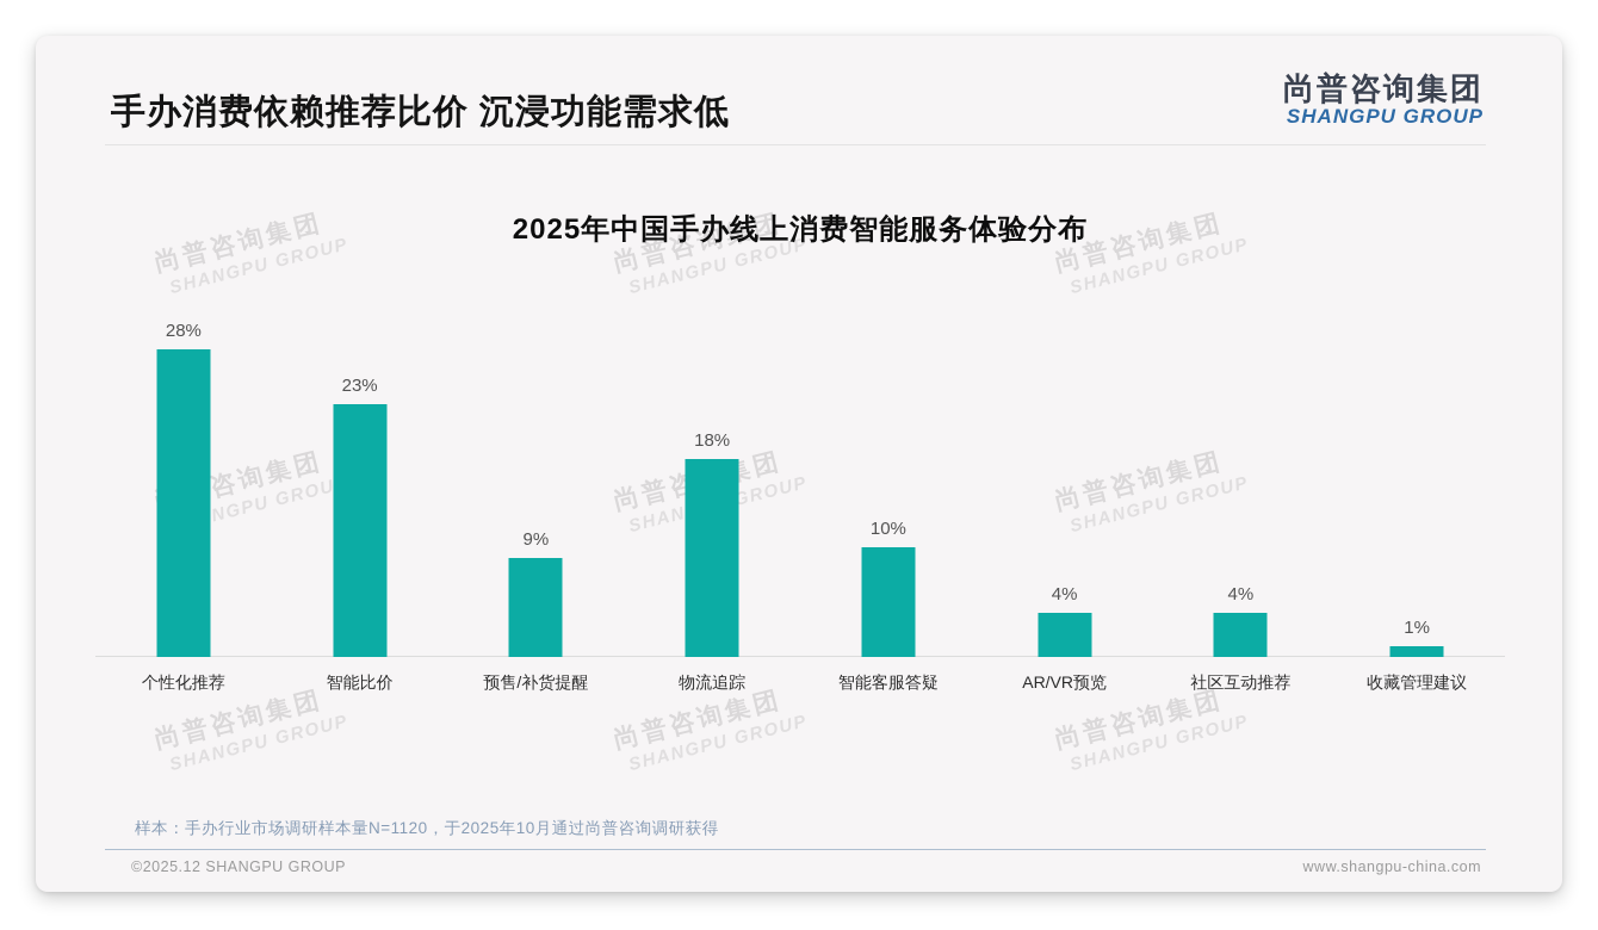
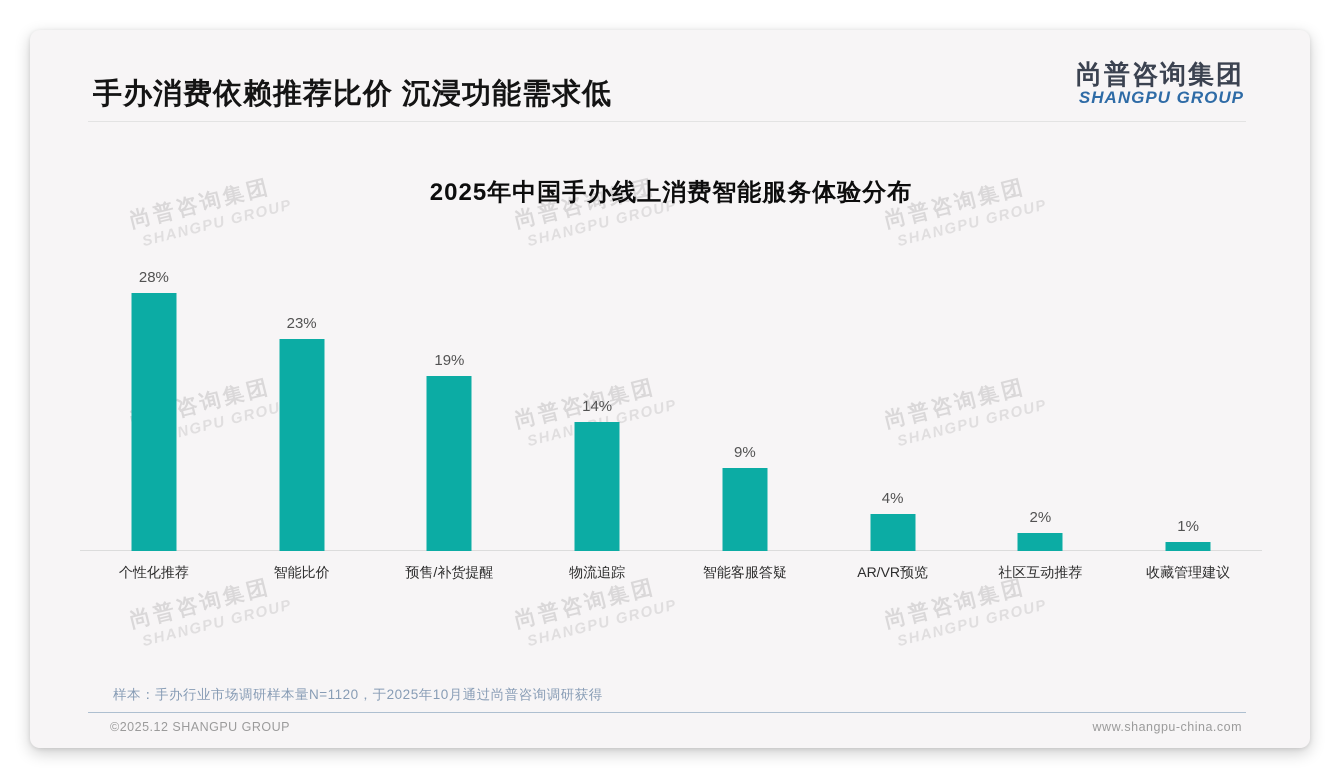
预售/补货提醒: 9% -> 19%
物流追踪: 18% -> 14%
智能客服答疑: 10% -> 9%
社区互动推荐: 4% -> 2%
